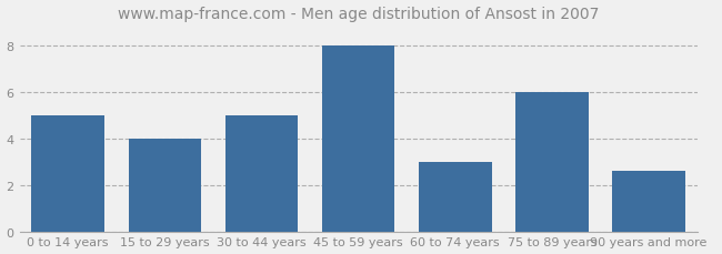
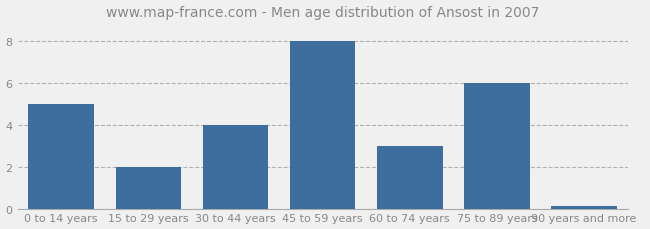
15 to 29 years: 4.0 -> 2.0
30 to 44 years: 5.0 -> 4.0
90 years and more: 2.6 -> 0.1
